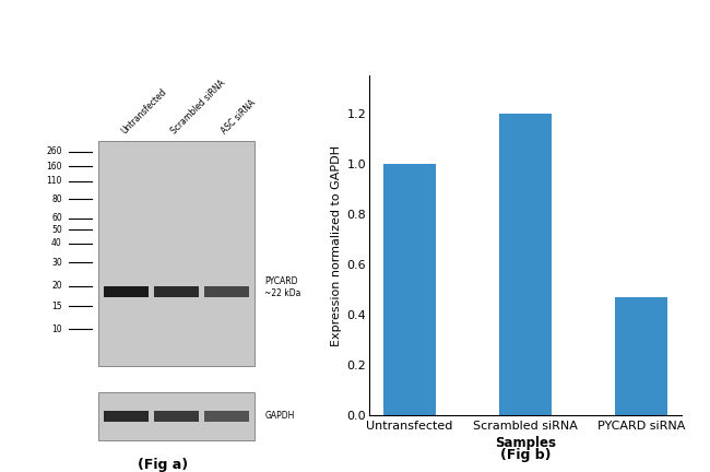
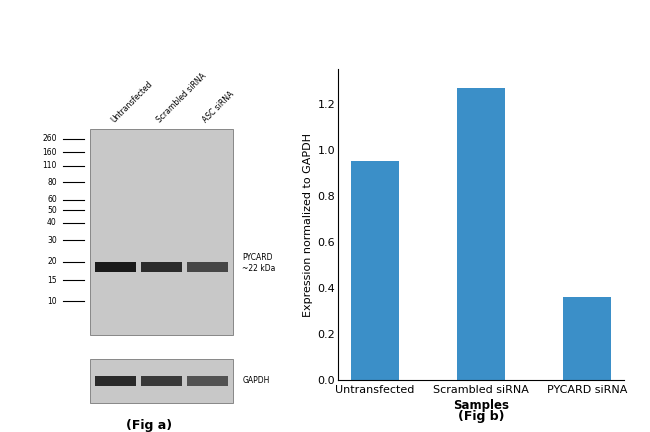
Untransfected: 1.00 -> 0.95
Scrambled siRNA: 1.20 -> 1.27
PYCARD siRNA: 0.47 -> 0.36
